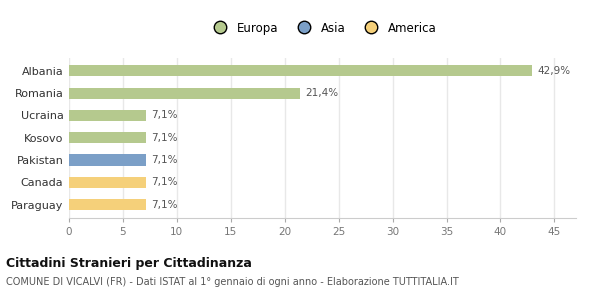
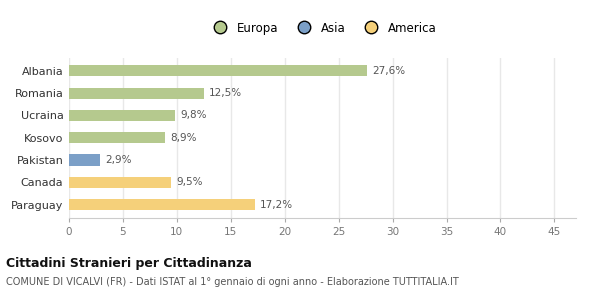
Albania: 42,9% -> 27,6%
Romania: 21,4% -> 12,5%
Ucraina: 7,1% -> 9,8%
Kosovo: 7,1% -> 8,9%
Pakistan: 7,1% -> 2,9%
Canada: 7,1% -> 9,5%
Paraguay: 7,1% -> 17,2%
